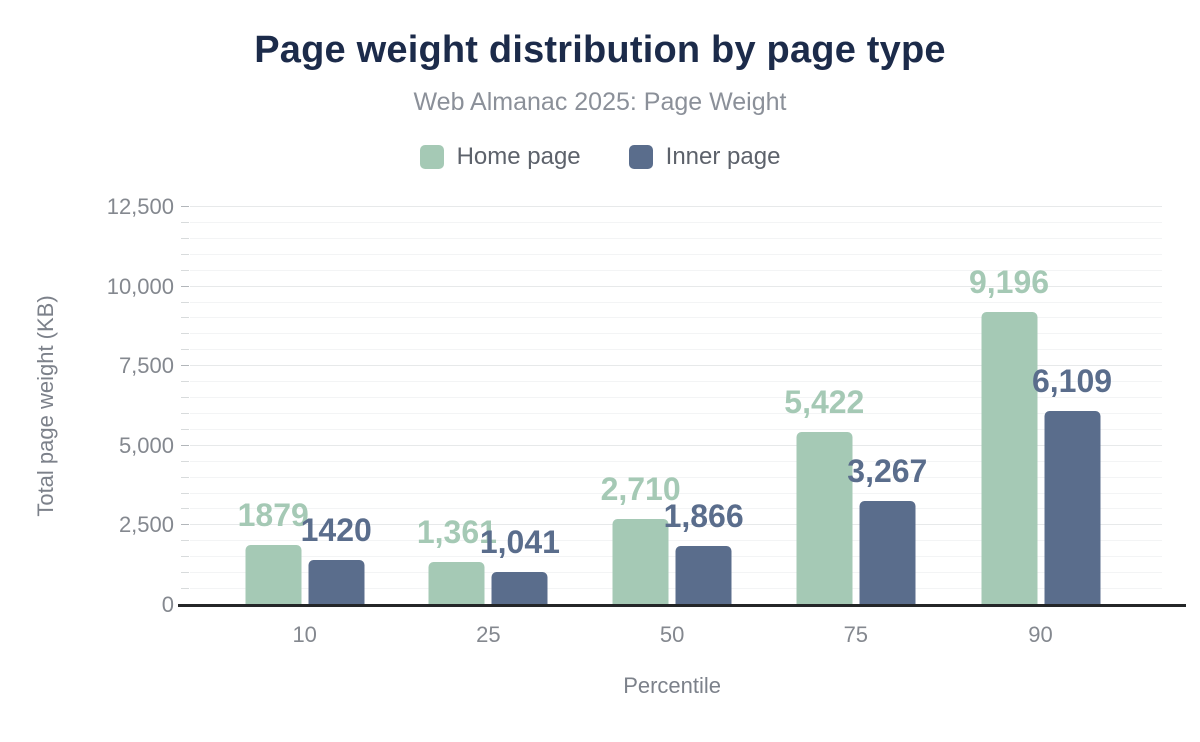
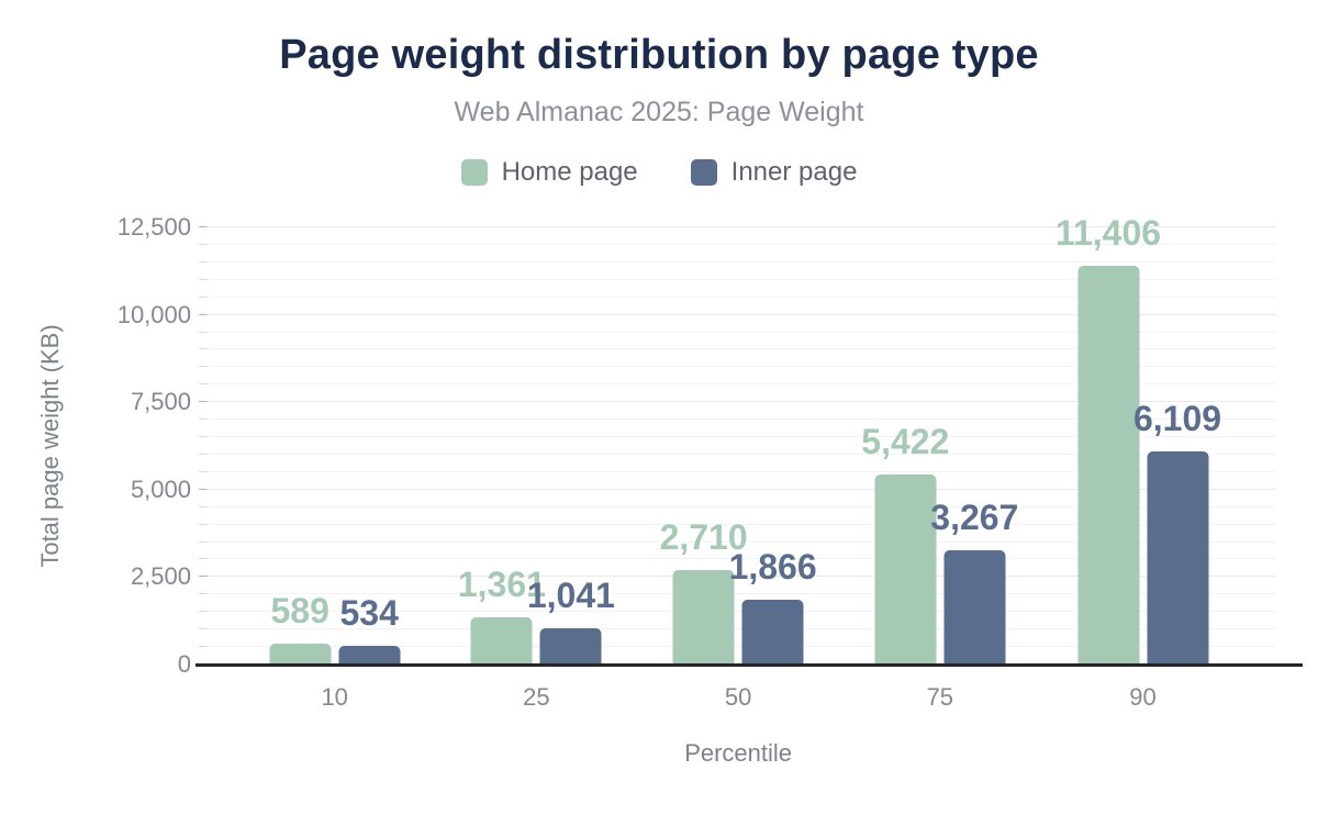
Home page/10: 1879 -> 589
Inner page/10: 1420 -> 534
Home page/90: 9,196 -> 11,406
